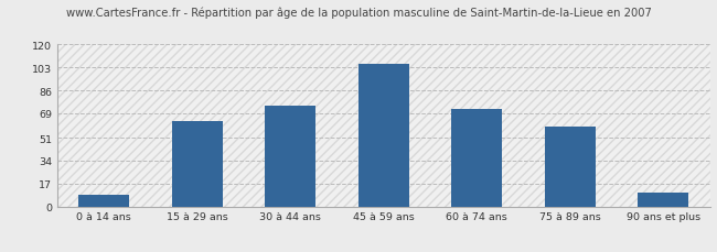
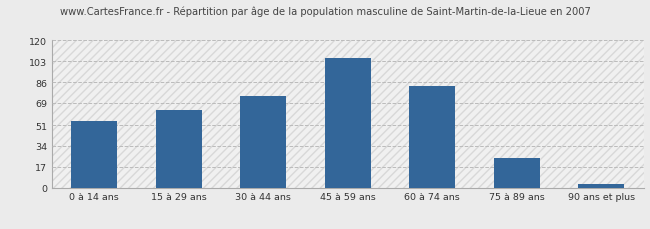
0 à 14 ans: 9 -> 54
60 à 74 ans: 72 -> 83
75 à 89 ans: 59 -> 24
90 ans et plus: 10 -> 3
